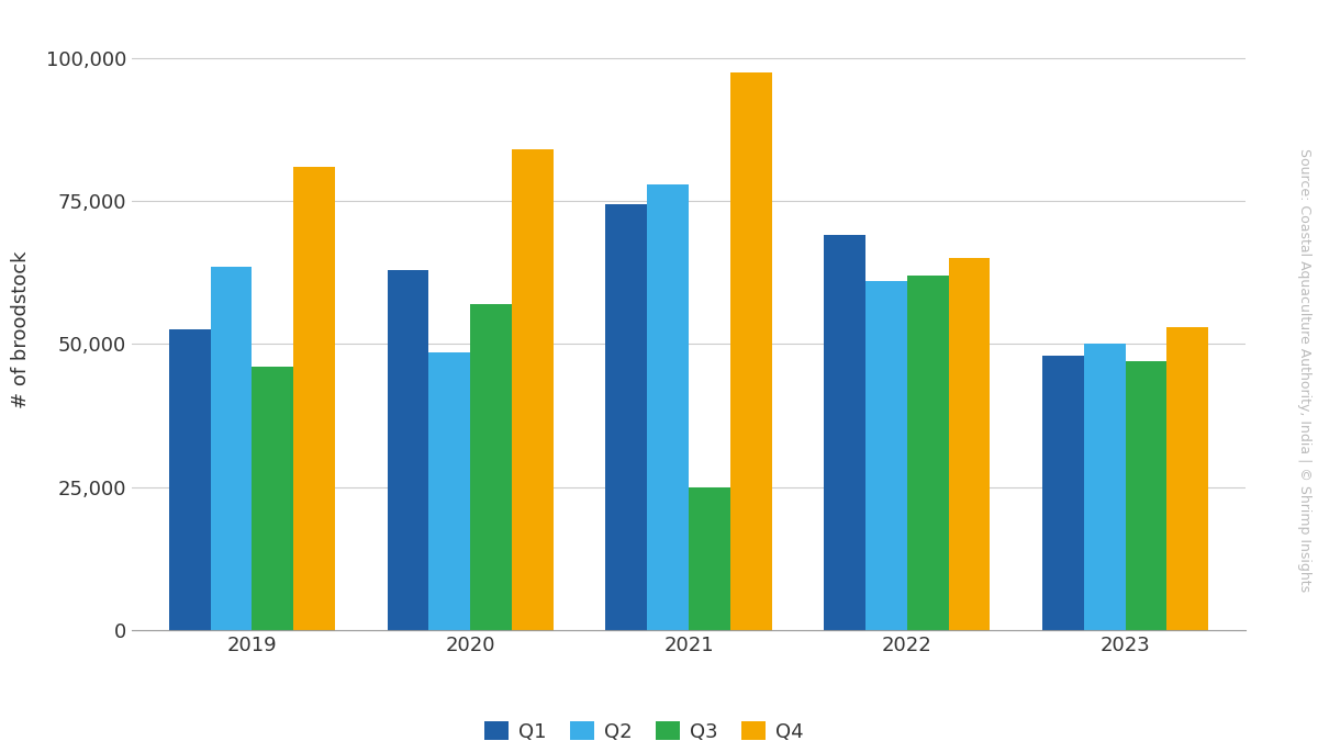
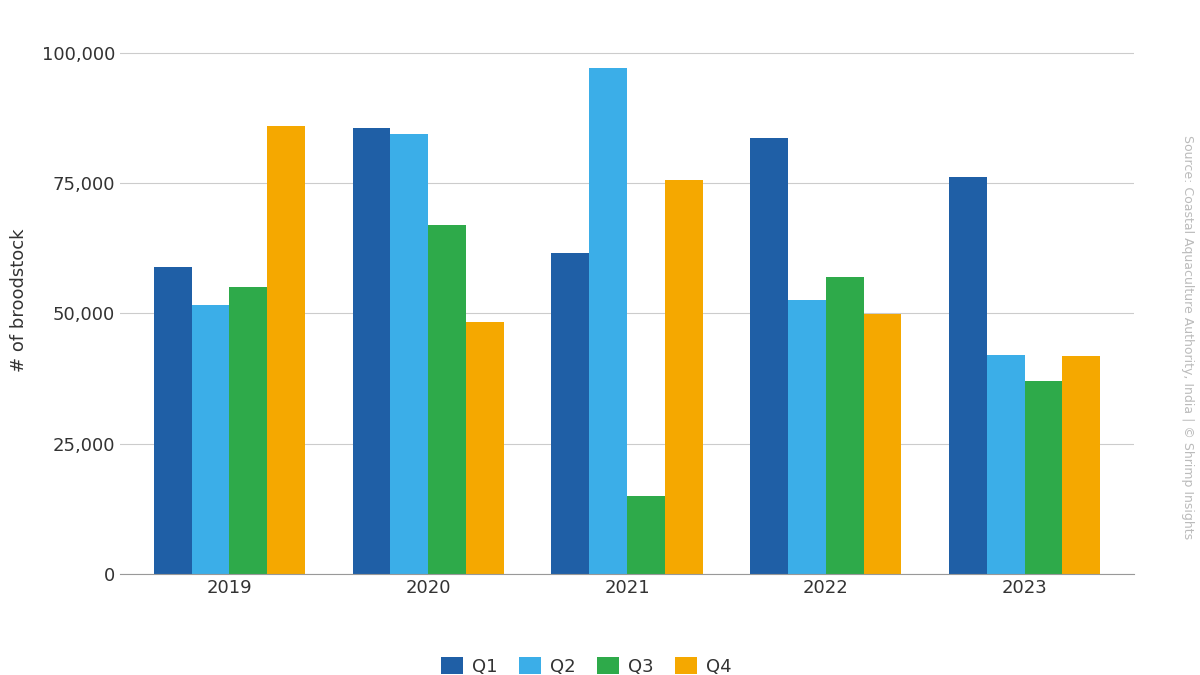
Q1/2019: 52,500 -> 59,000
Q2/2019: 63,500 -> 51,600
Q3/2019: 46,000 -> 55,000
Q4/2019: 81,000 -> 86,000
Q1/2020: 63,000 -> 85,600
Q2/2020: 48,500 -> 84,400
Q3/2020: 57,000 -> 67,000
Q4/2020: 84,000 -> 48,400
Q1/2021: 74,500 -> 61,600
Q2/2021: 78,000 -> 97,200
Q3/2021: 25,000 -> 15,000
Q4/2021: 97,500 -> 75,600
Q1/2022: 69,000 -> 83,600
Q2/2022: 61,000 -> 52,600
Q3/2022: 62,000 -> 57,000
Q4/2022: 65,000 -> 49,800
Q1/2023: 48,000 -> 76,200
Q2/2023: 50,000 -> 42,000
Q3/2023: 47,000 -> 37,000
Q4/2023: 53,000 -> 41,800
